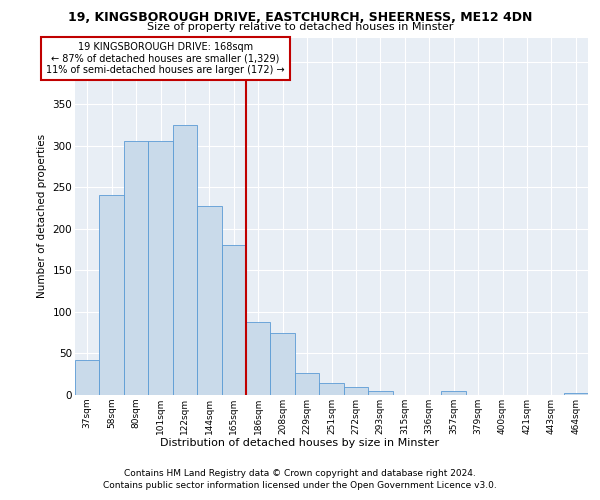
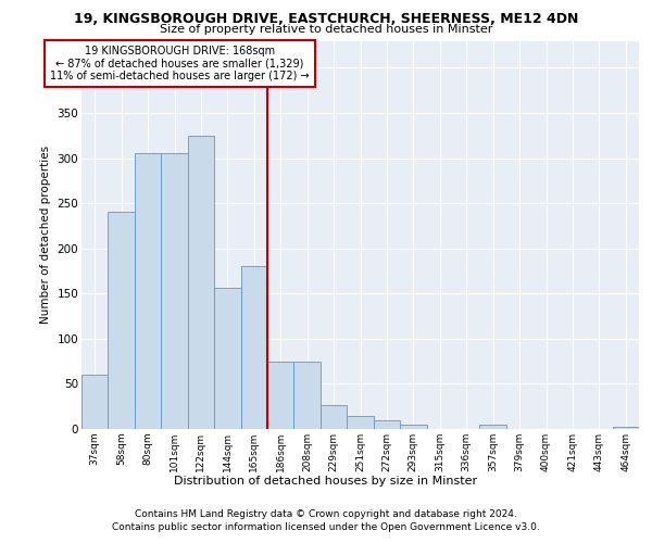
37sqm: 42 -> 60
144sqm: 227 -> 156
186sqm: 88 -> 74
